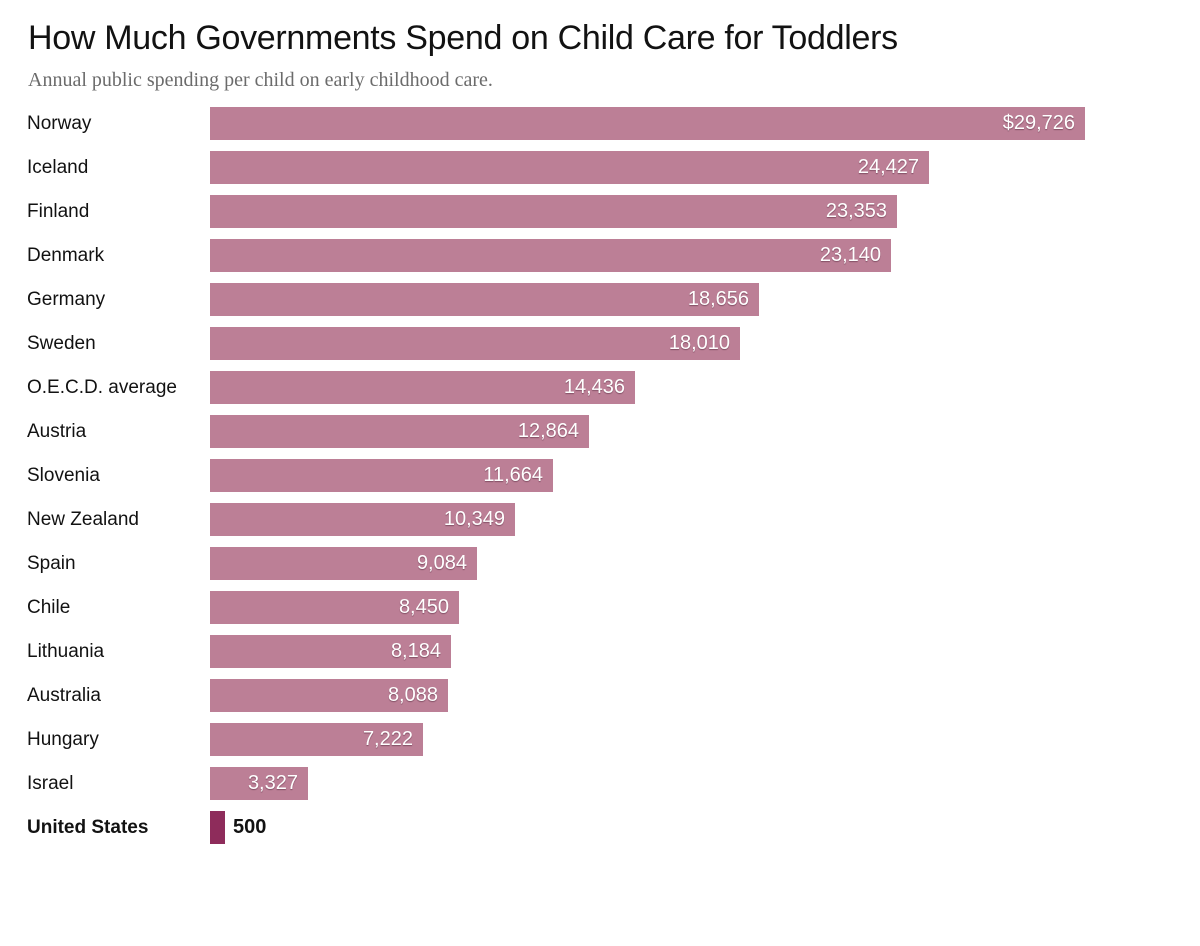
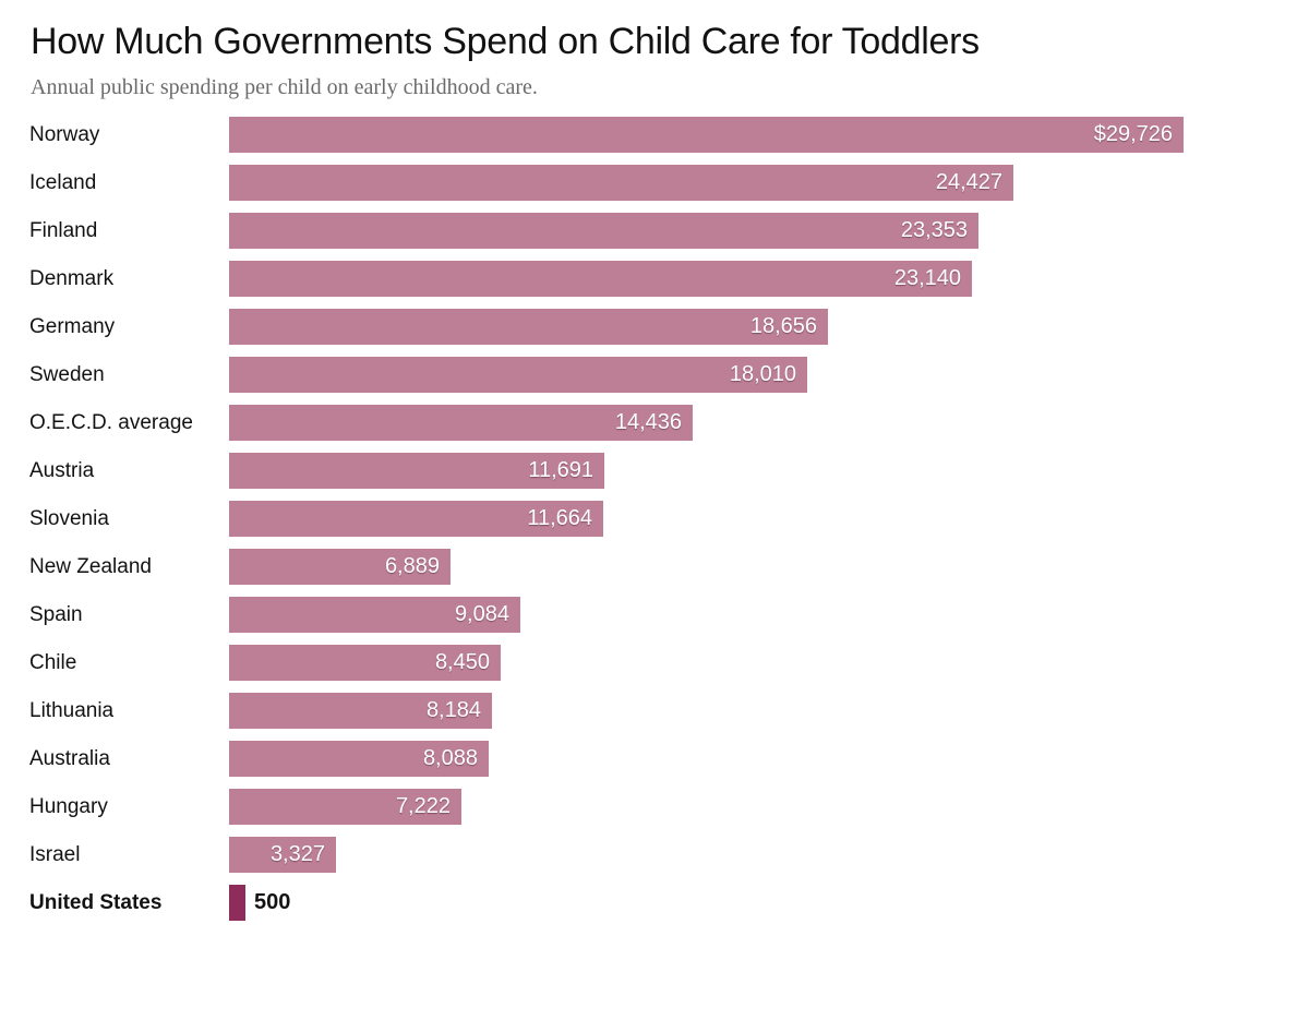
Austria: 12,864 -> 11,691
New Zealand: 10,349 -> 6,889
